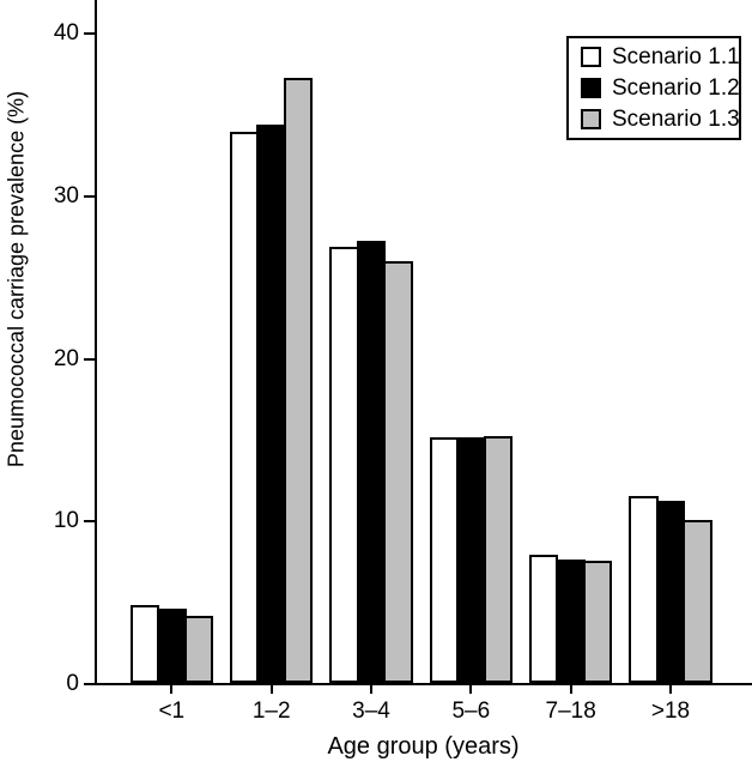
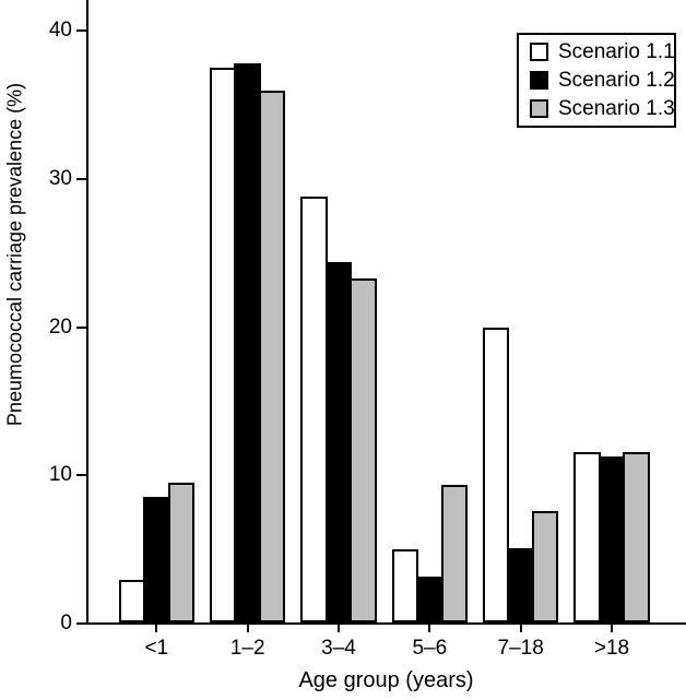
Scenario 1.1/<1: 4.8 -> 2.9
Scenario 1.2/<1: 4.6 -> 8.5
Scenario 1.3/<1: 4.1 -> 9.4
Scenario 1.1/1–2: 33.9 -> 37.4
Scenario 1.2/1–2: 34.3 -> 37.7
Scenario 1.3/1–2: 37.2 -> 35.9
Scenario 1.1/3–4: 26.8 -> 28.7
Scenario 1.2/3–4: 27.2 -> 24.3
Scenario 1.3/3–4: 25.9 -> 23.2
Scenario 1.1/5–6: 15.1 -> 4.9
Scenario 1.2/5–6: 15.1 -> 3.1
Scenario 1.3/5–6: 15.2 -> 9.3
Scenario 1.1/7–18: 7.9 -> 19.9
Scenario 1.2/7–18: 7.6 -> 5.0
Scenario 1.3/>18: 10.0 -> 11.5
